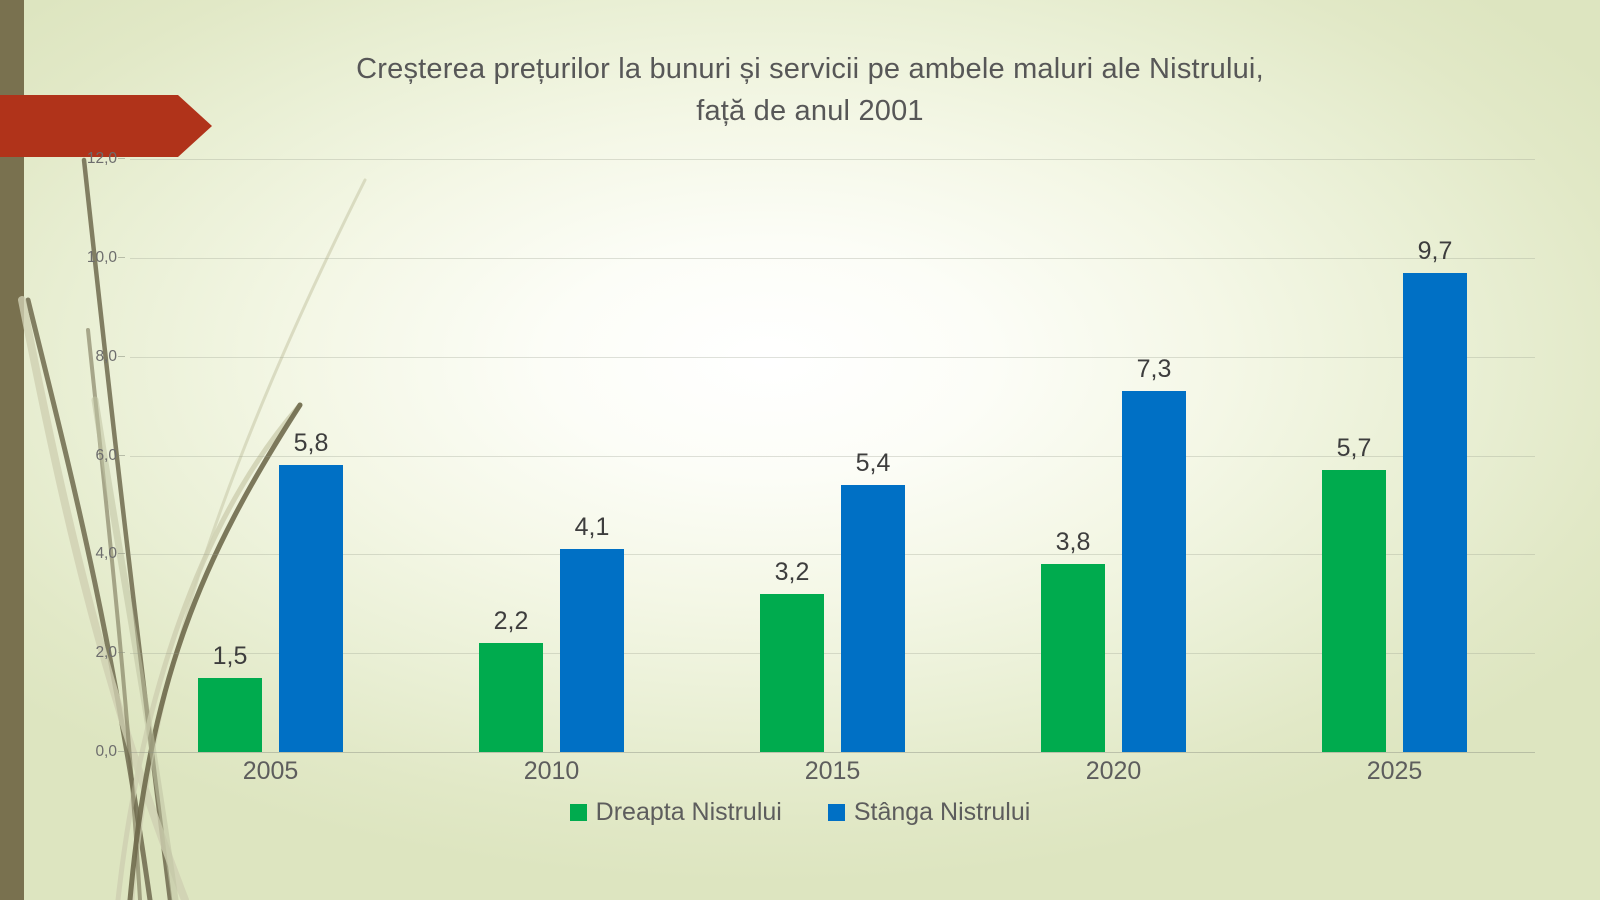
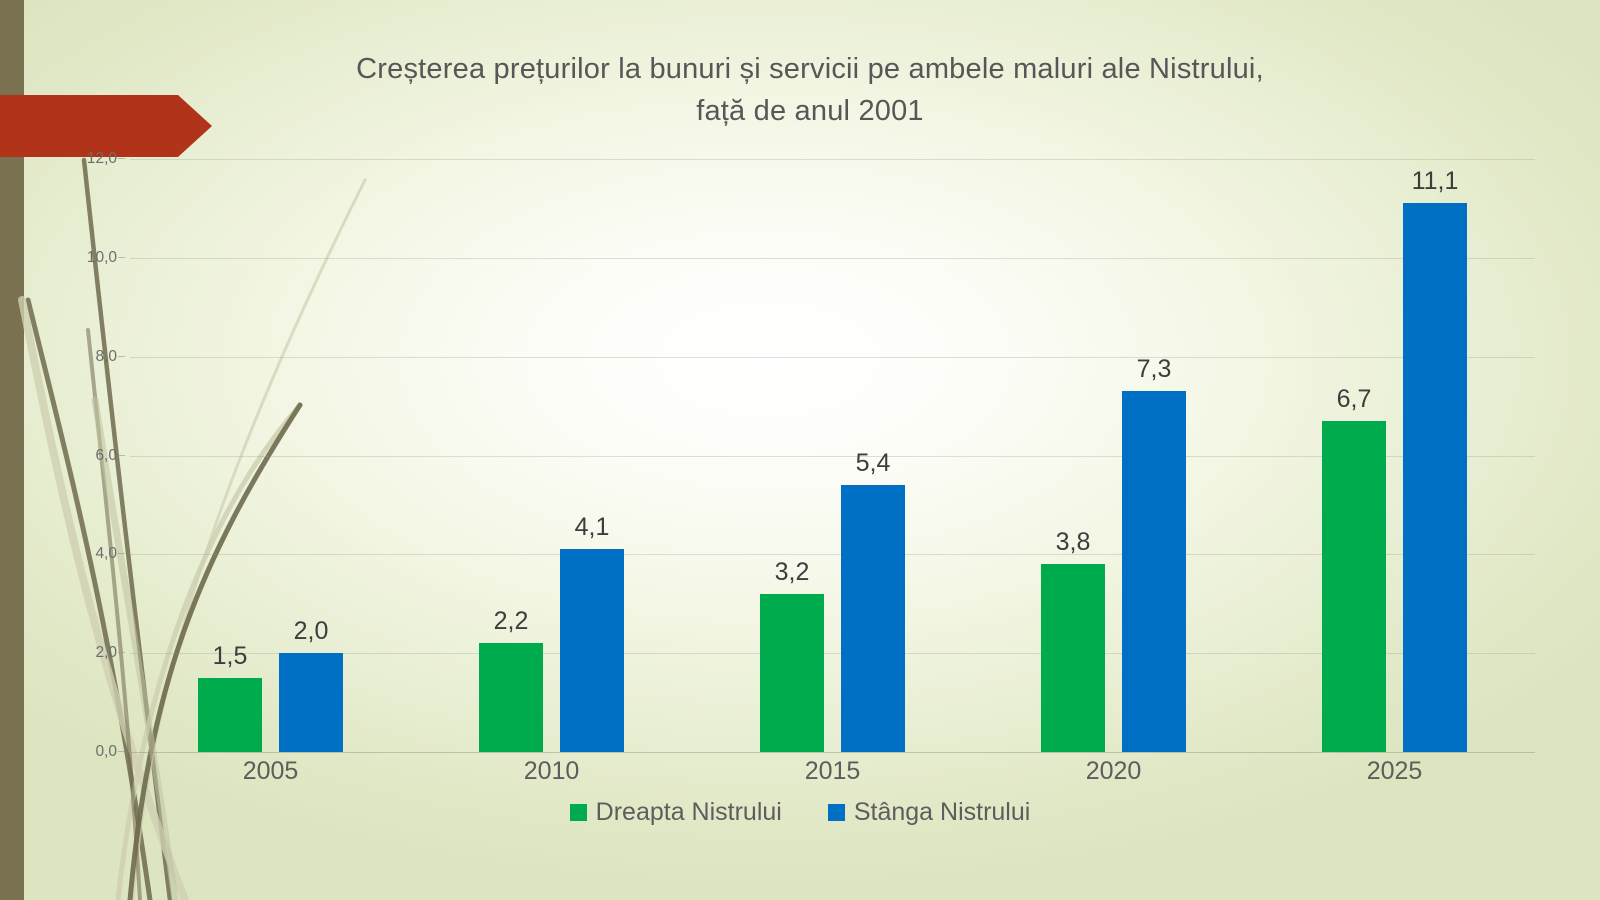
Stânga Nistrului/2005: 5,8 -> 2,0
Dreapta Nistrului/2025: 5,7 -> 6,7
Stânga Nistrului/2025: 9,7 -> 11,1
